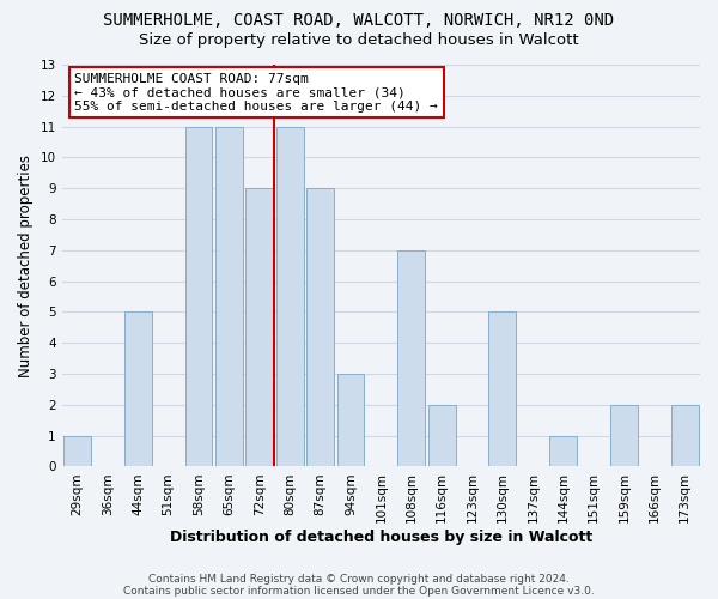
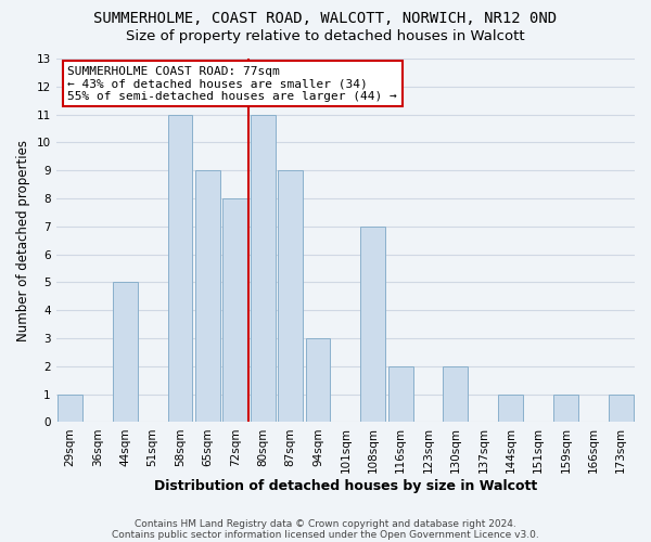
65sqm: 11 -> 9
72sqm: 9 -> 8
130sqm: 5 -> 2
159sqm: 2 -> 1
173sqm: 2 -> 1
